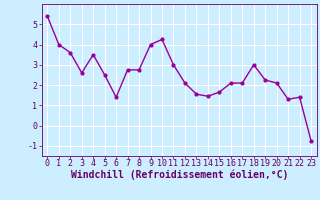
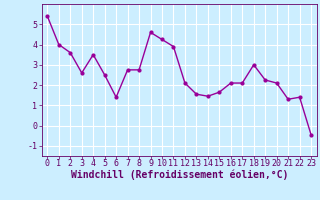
9: 4.00 -> 4.60
11: 3.00 -> 3.90
23: -0.75 -> -0.45
